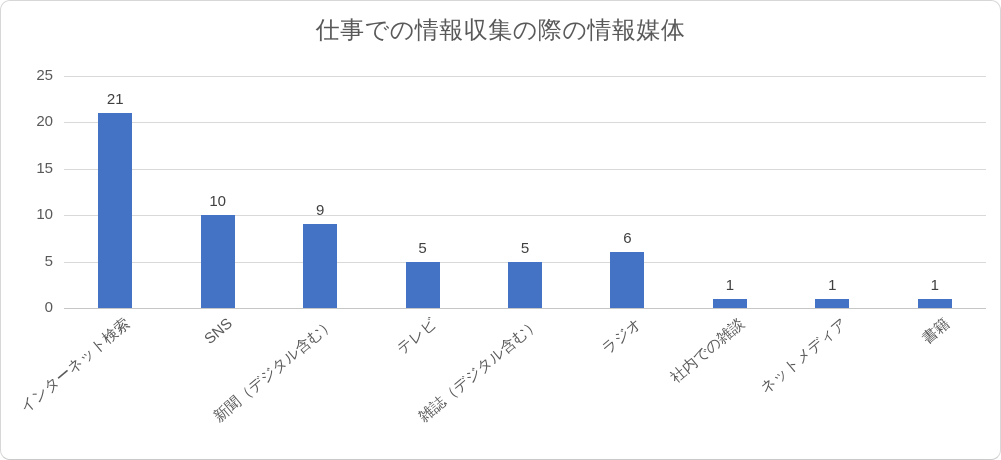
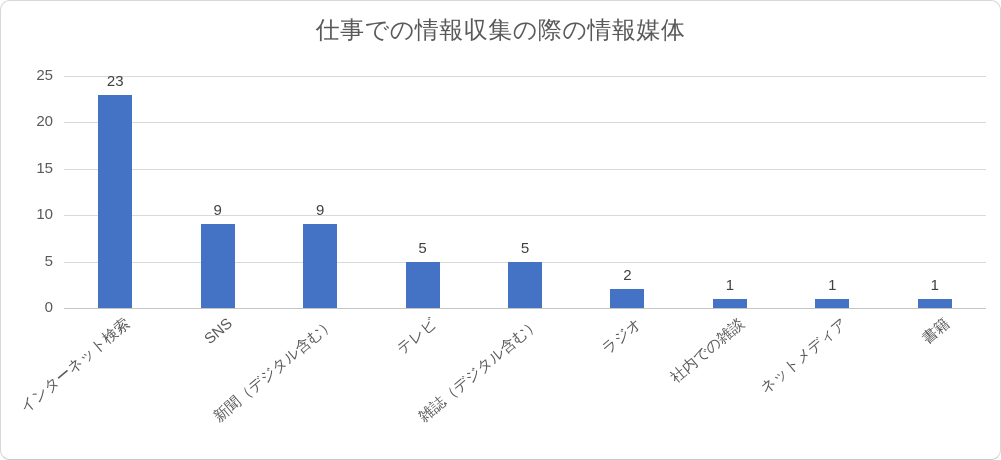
インターネット検索: 21 -> 23
SNS: 10 -> 9
ラジオ: 6 -> 2
